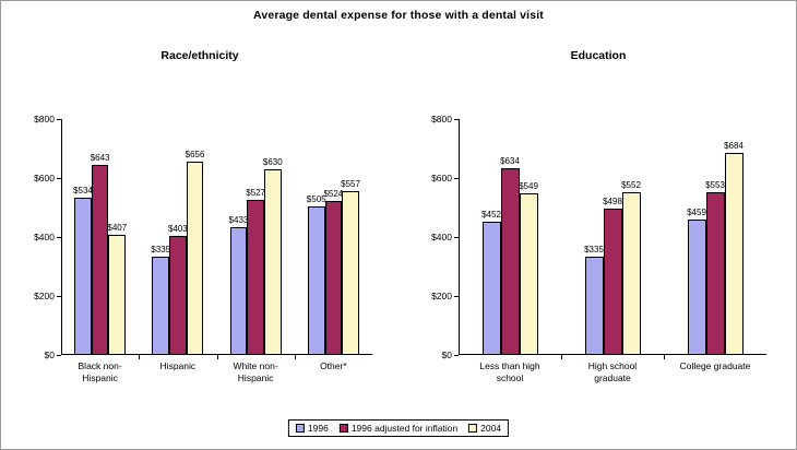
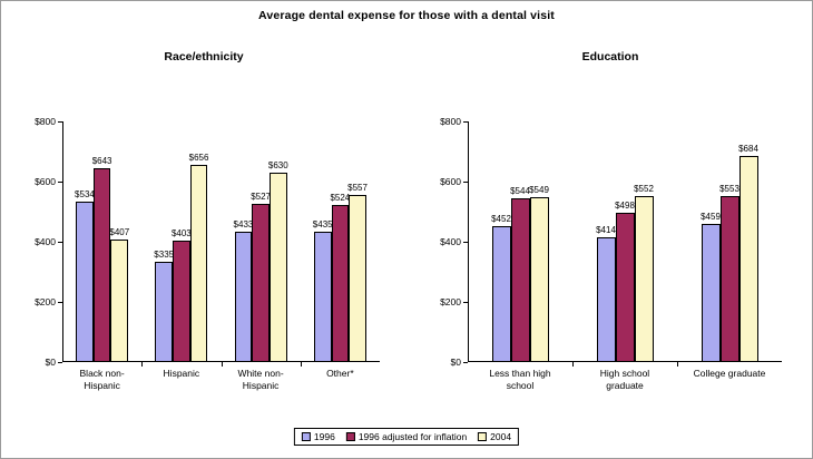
Race/ethnicity/1996/Other*: $505 -> $435
Education/1996 adjusted for inflation/Less than high school: $634 -> $544
Education/1996/High school graduate: $335 -> $414
